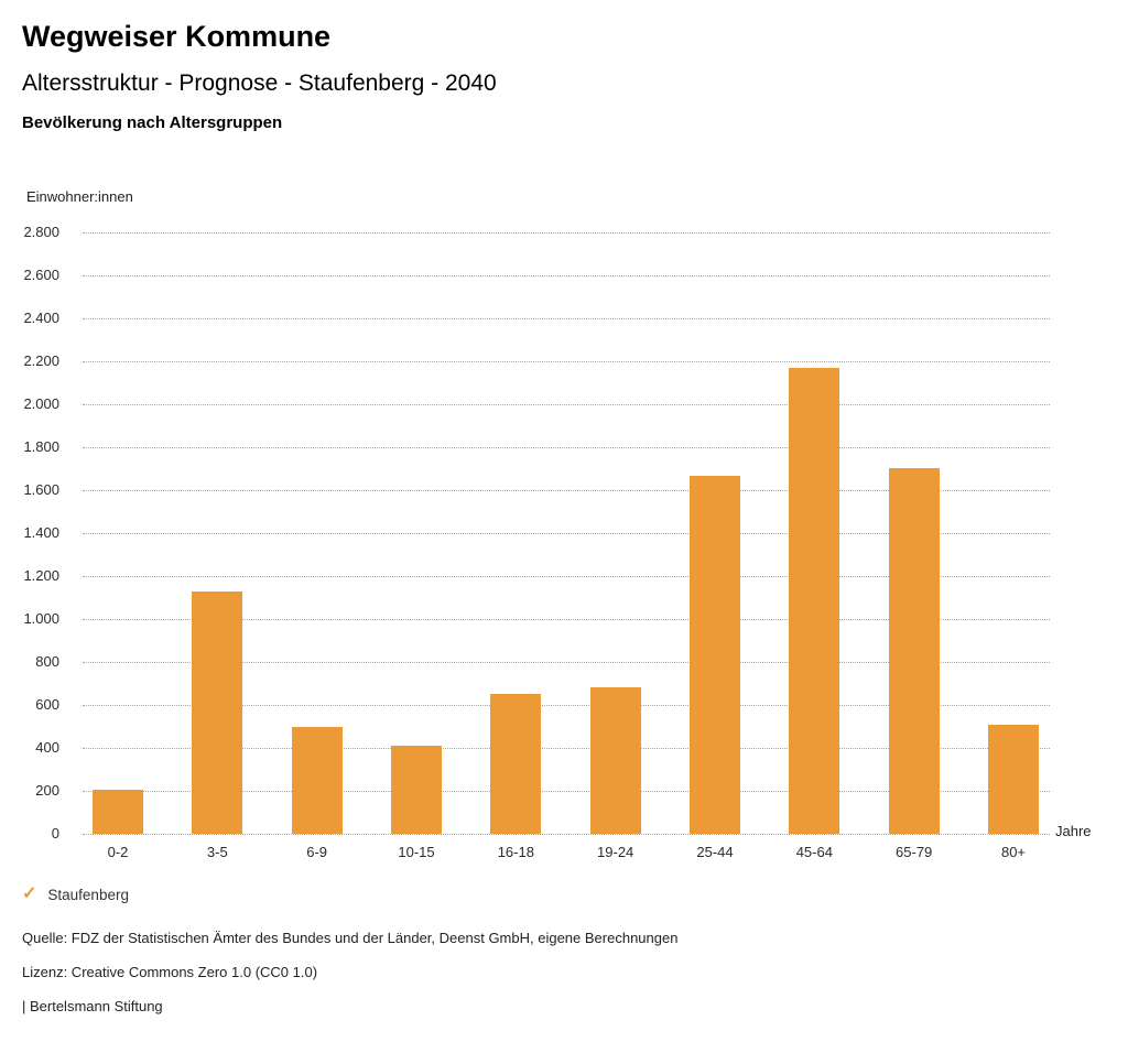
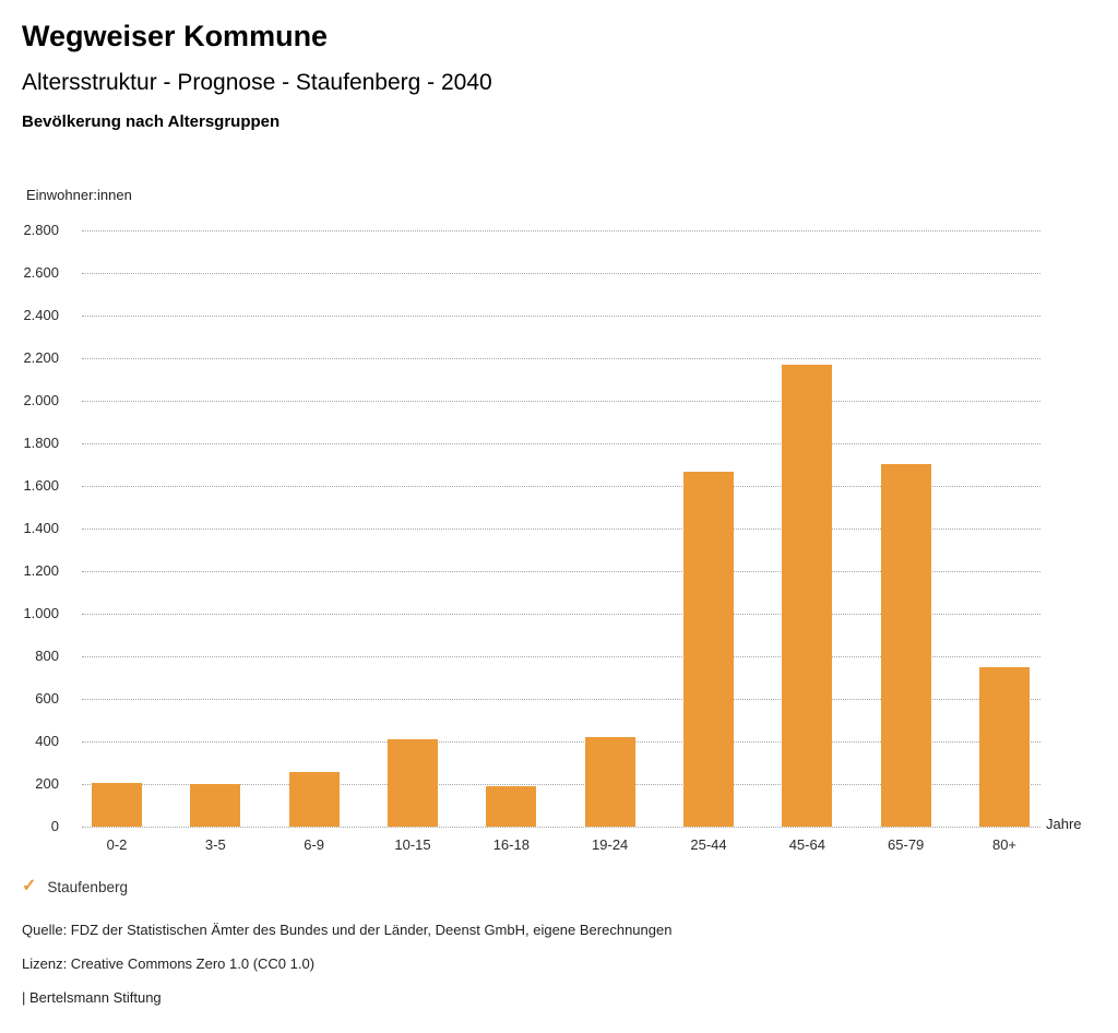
3-5: 1130 -> 200
6-9: 500 -> 260
16-18: 650 -> 190
19-24: 680 -> 420
80+: 510 -> 750
